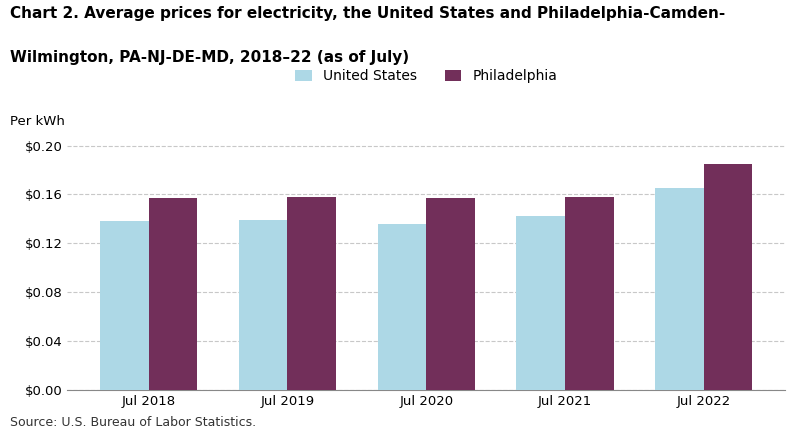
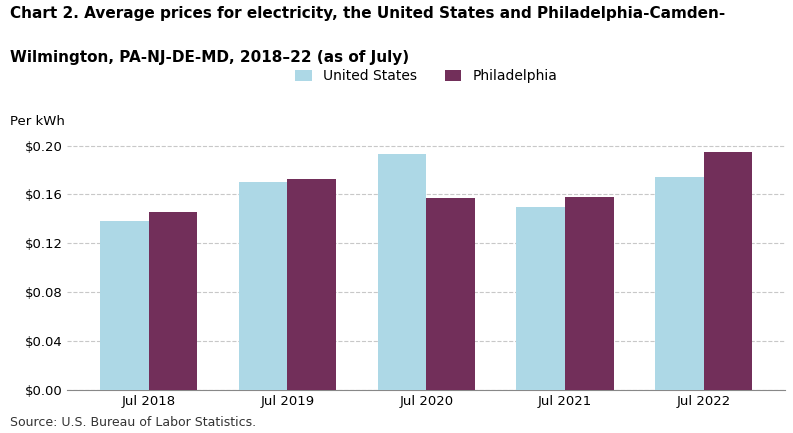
Philadelphia/Jul 2018: $0.157 -> $0.146
United States/Jul 2019: $0.139 -> $0.170
Philadelphia/Jul 2019: $0.158 -> $0.173
United States/Jul 2020: $0.136 -> $0.193
United States/Jul 2021: $0.142 -> $0.150
United States/Jul 2022: $0.165 -> $0.174
Philadelphia/Jul 2022: $0.185 -> $0.195
